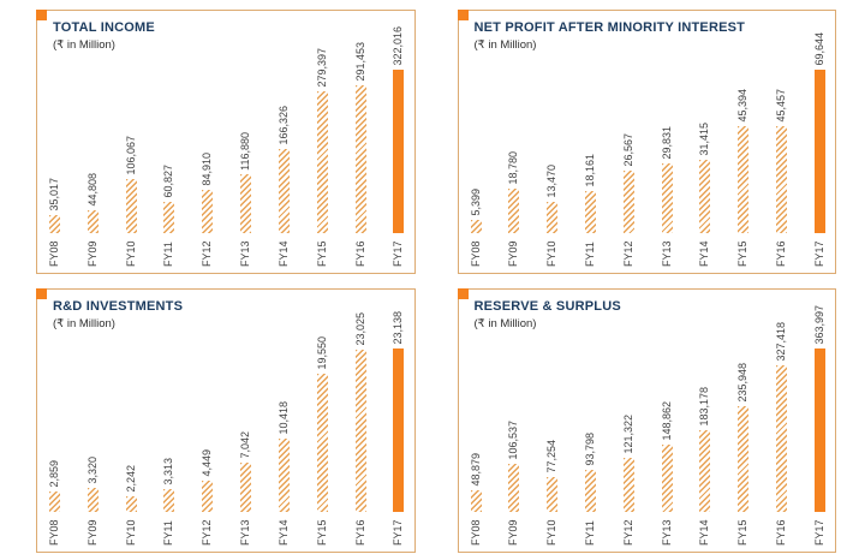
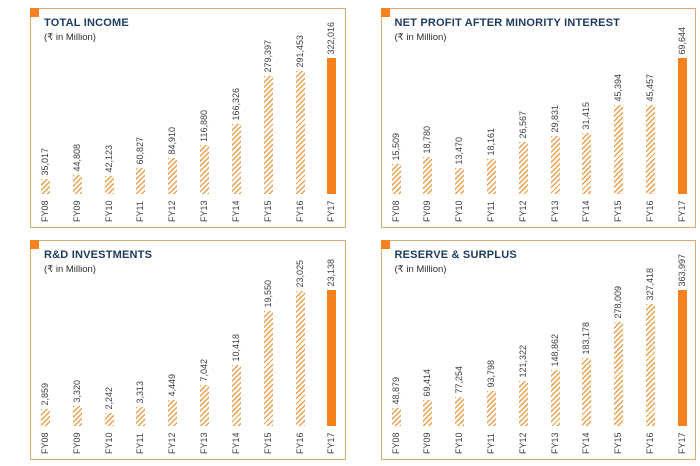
TOTAL INCOME/FY10: 106,067 -> 42,123
NET PROFIT AFTER MINORITY INTEREST/FY08: 5,399 -> 15,509
RESERVE & SURPLUS/FY09: 106,537 -> 69,414
RESERVE & SURPLUS/FY15: 235,948 -> 278,009
